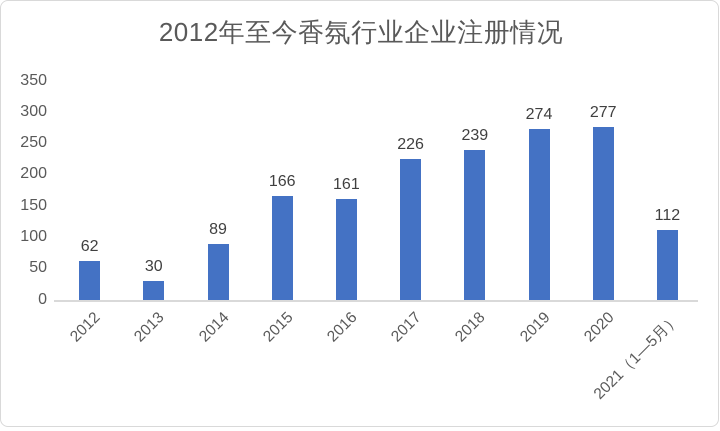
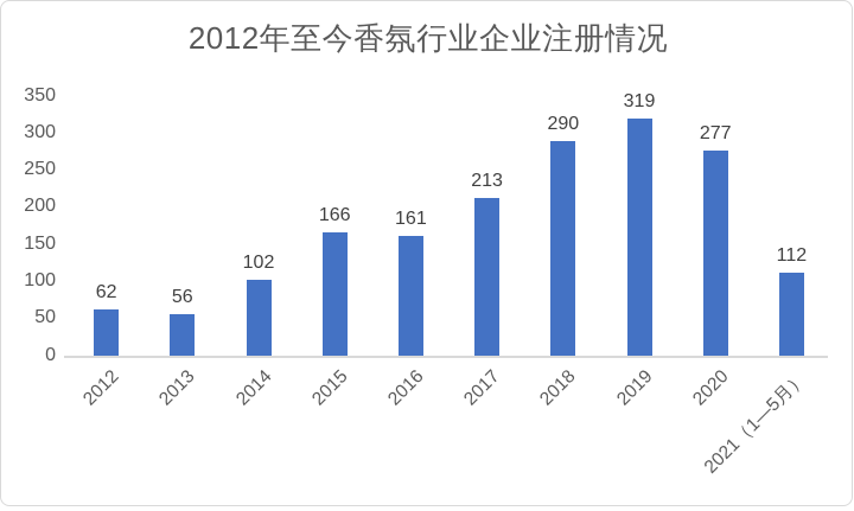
2013: 30 -> 56
2014: 89 -> 102
2017: 226 -> 213
2018: 239 -> 290
2019: 274 -> 319
